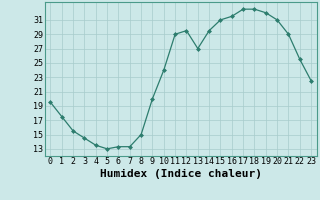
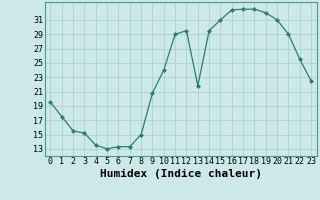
3: 14.5 -> 15.2
9: 20.0 -> 20.8
13: 27.0 -> 21.8
16: 31.5 -> 32.4
